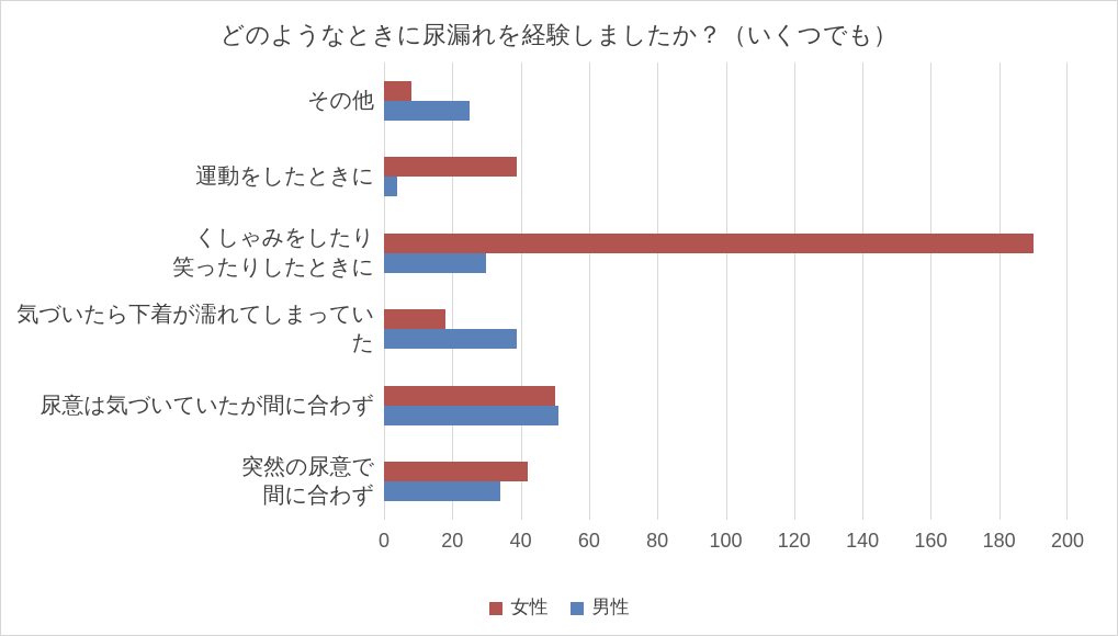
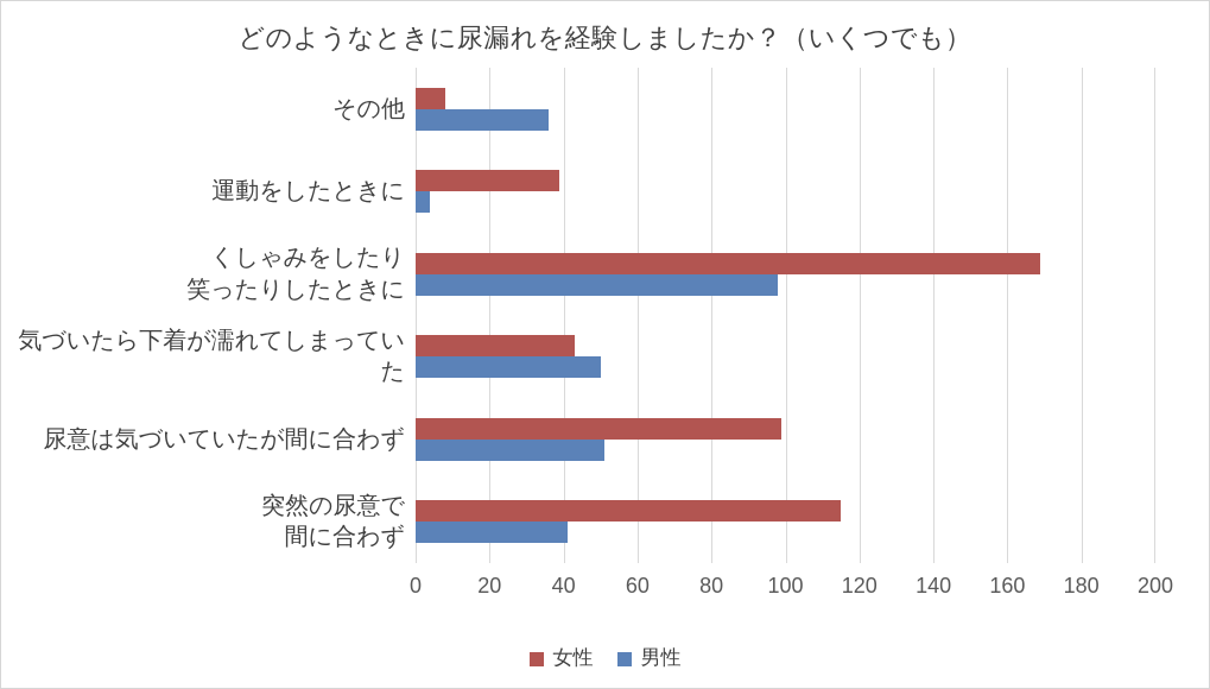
男性/その他: 25 -> 36
女性/くしゃみをしたり 笑ったりしたときに: 190 -> 169
男性/くしゃみをしたり 笑ったりしたときに: 30 -> 98
女性/気づいたら下着が濡れてしまっていた: 18 -> 43
男性/気づいたら下着が濡れてしまっていた: 39 -> 50
女性/尿意は気づいていたが間に合わず: 50 -> 99
女性/突然の尿意で 間に合わず: 42 -> 115
男性/突然の尿意で 間に合わず: 34 -> 41
